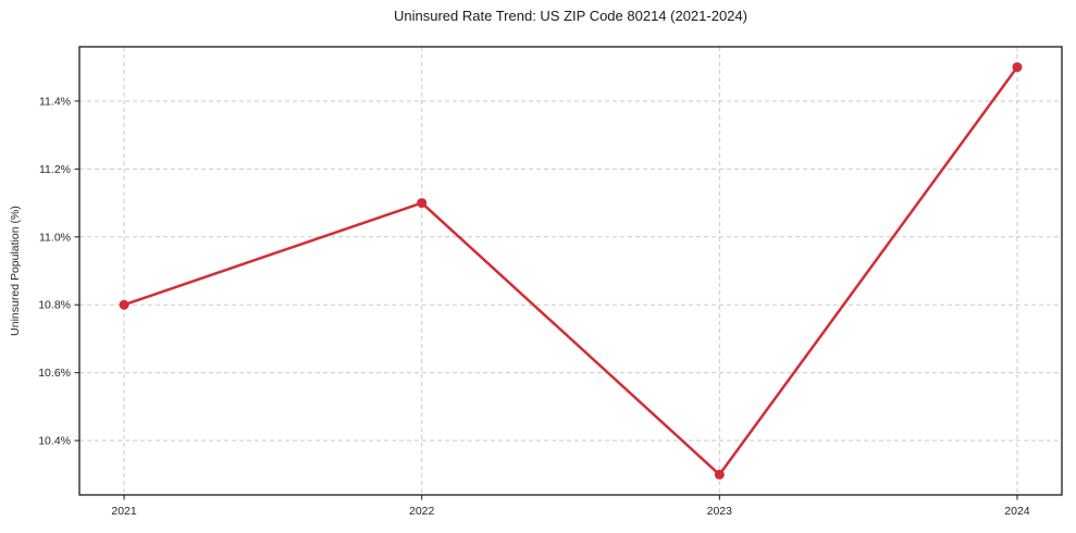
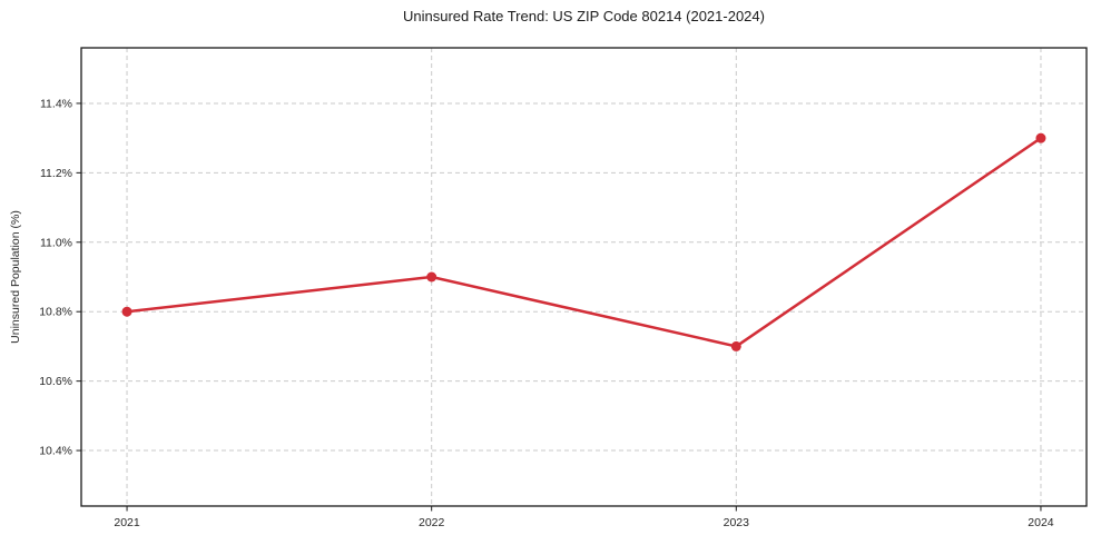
2022: 11.1% -> 10.9%
2023: 10.3% -> 10.7%
2024: 11.5% -> 11.3%
